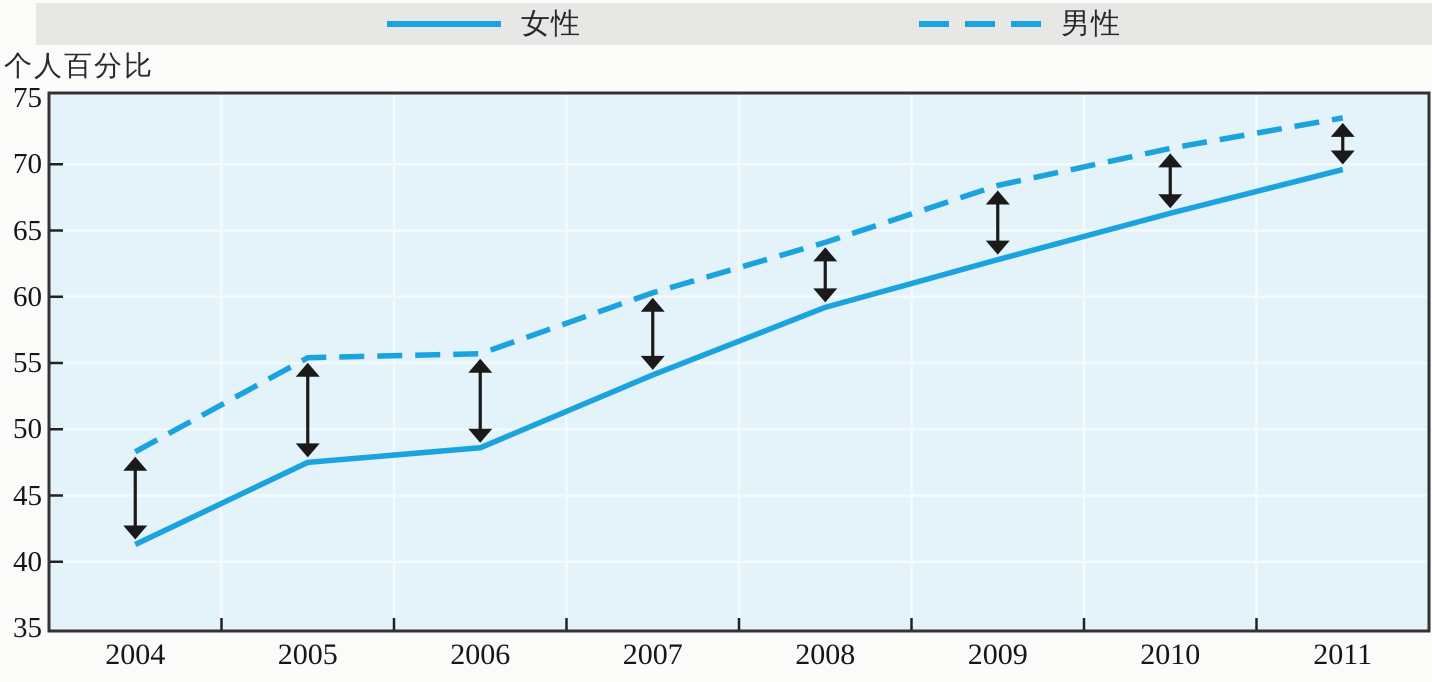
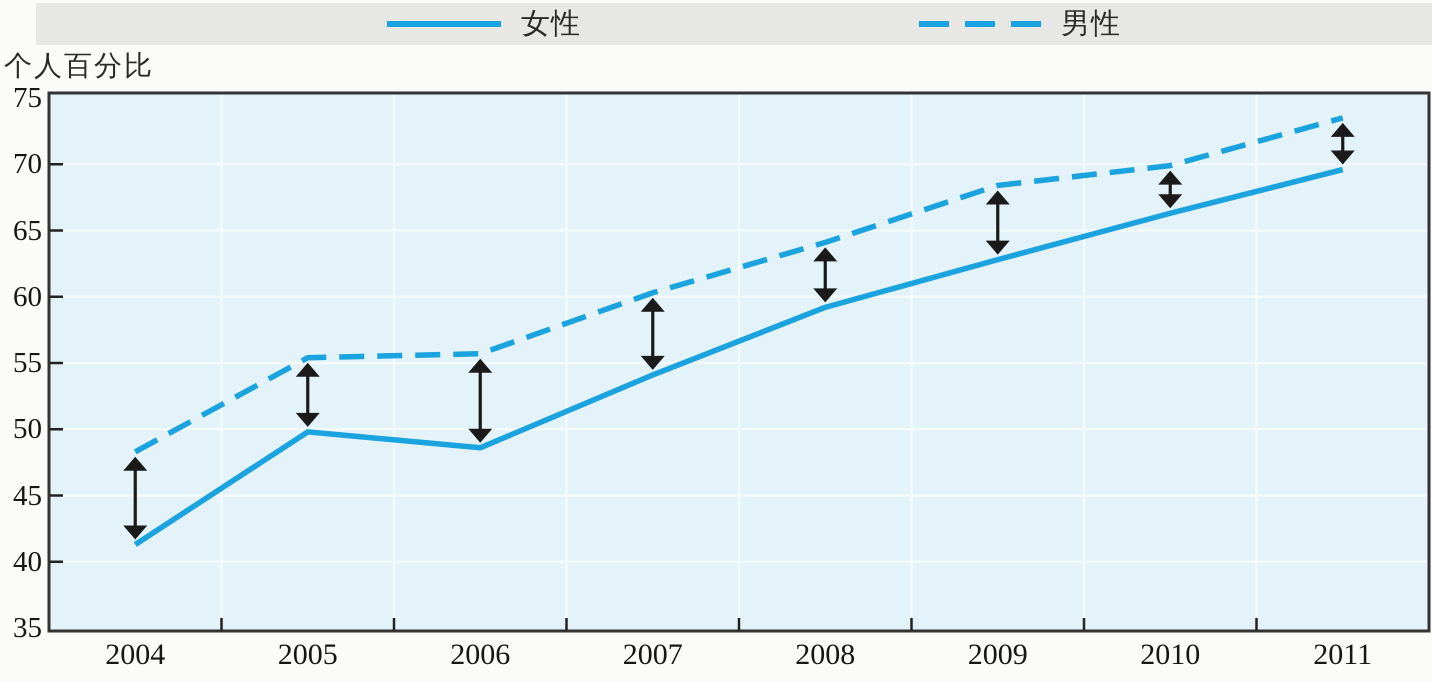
女性/2005: 47.5 -> 49.8
男性/2010: 71.2 -> 69.9
